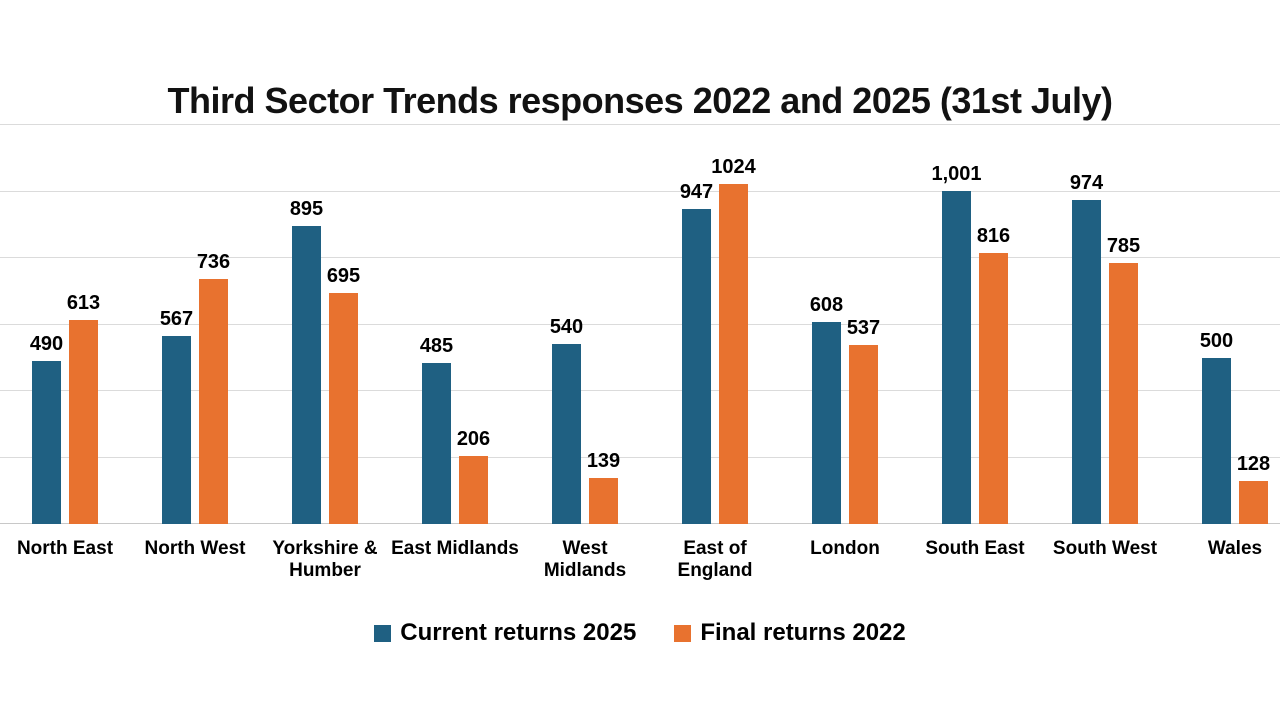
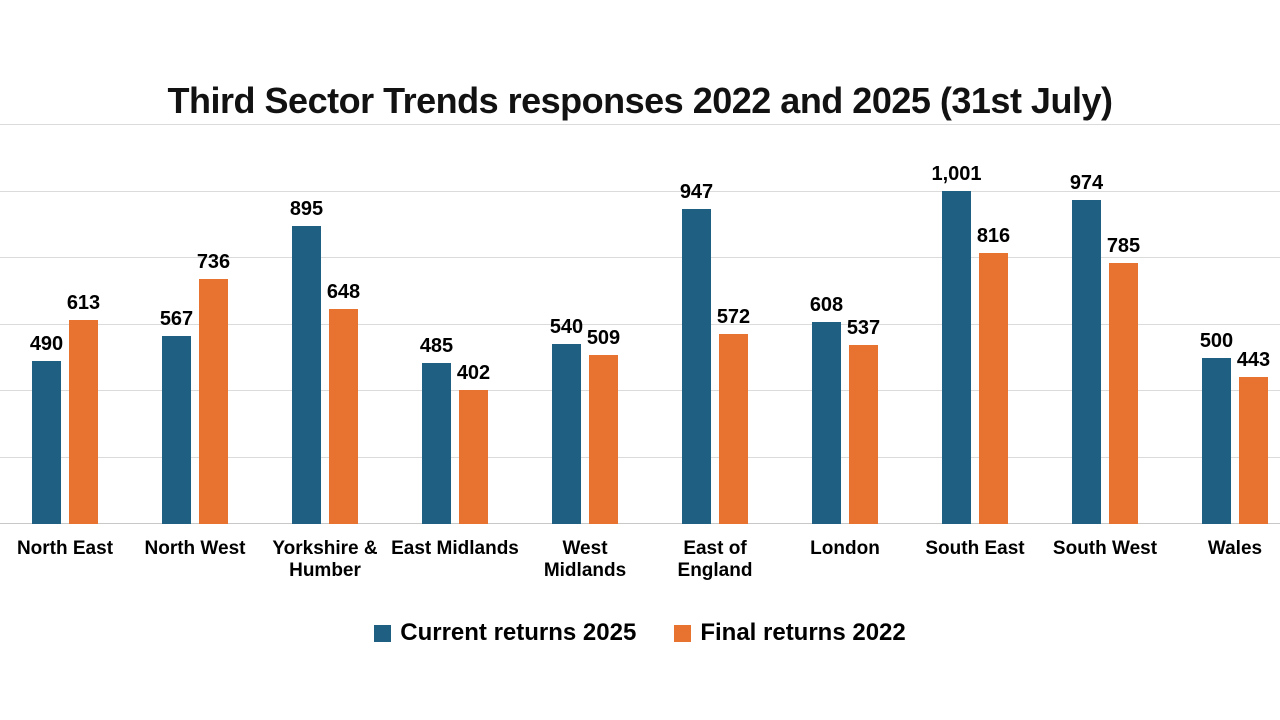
Final returns 2022/Yorkshire & Humber: 695 -> 648
Final returns 2022/East Midlands: 206 -> 402
Final returns 2022/West Midlands: 139 -> 509
Final returns 2022/East of England: 1024 -> 572
Final returns 2022/Wales: 128 -> 443
